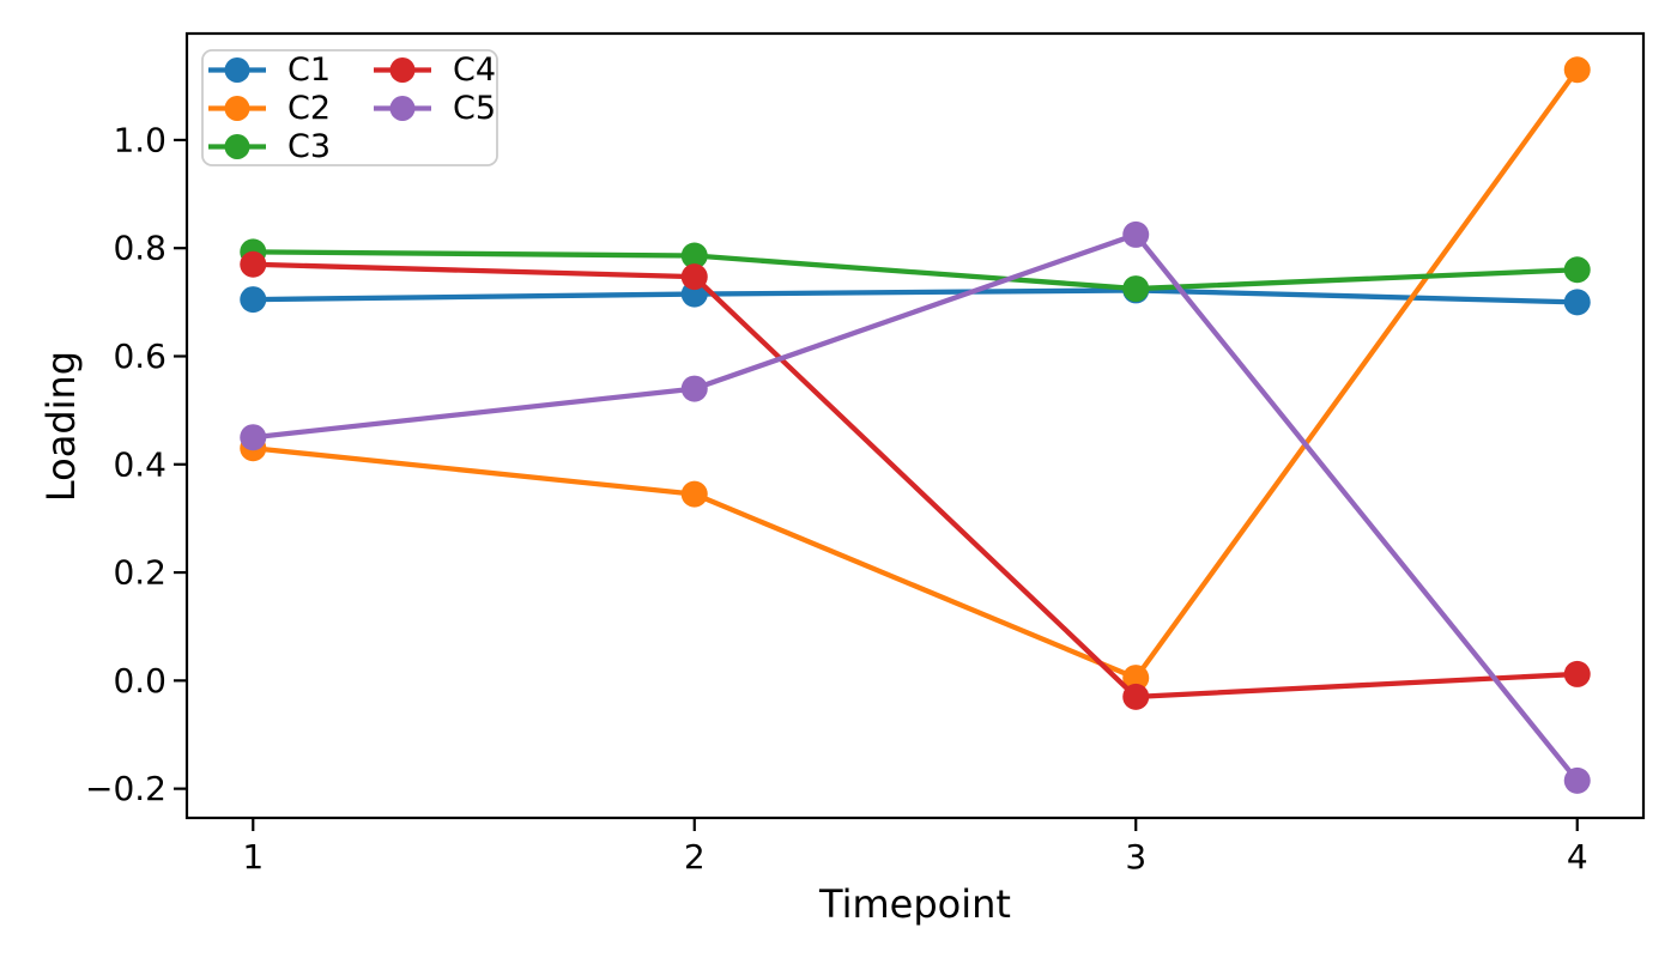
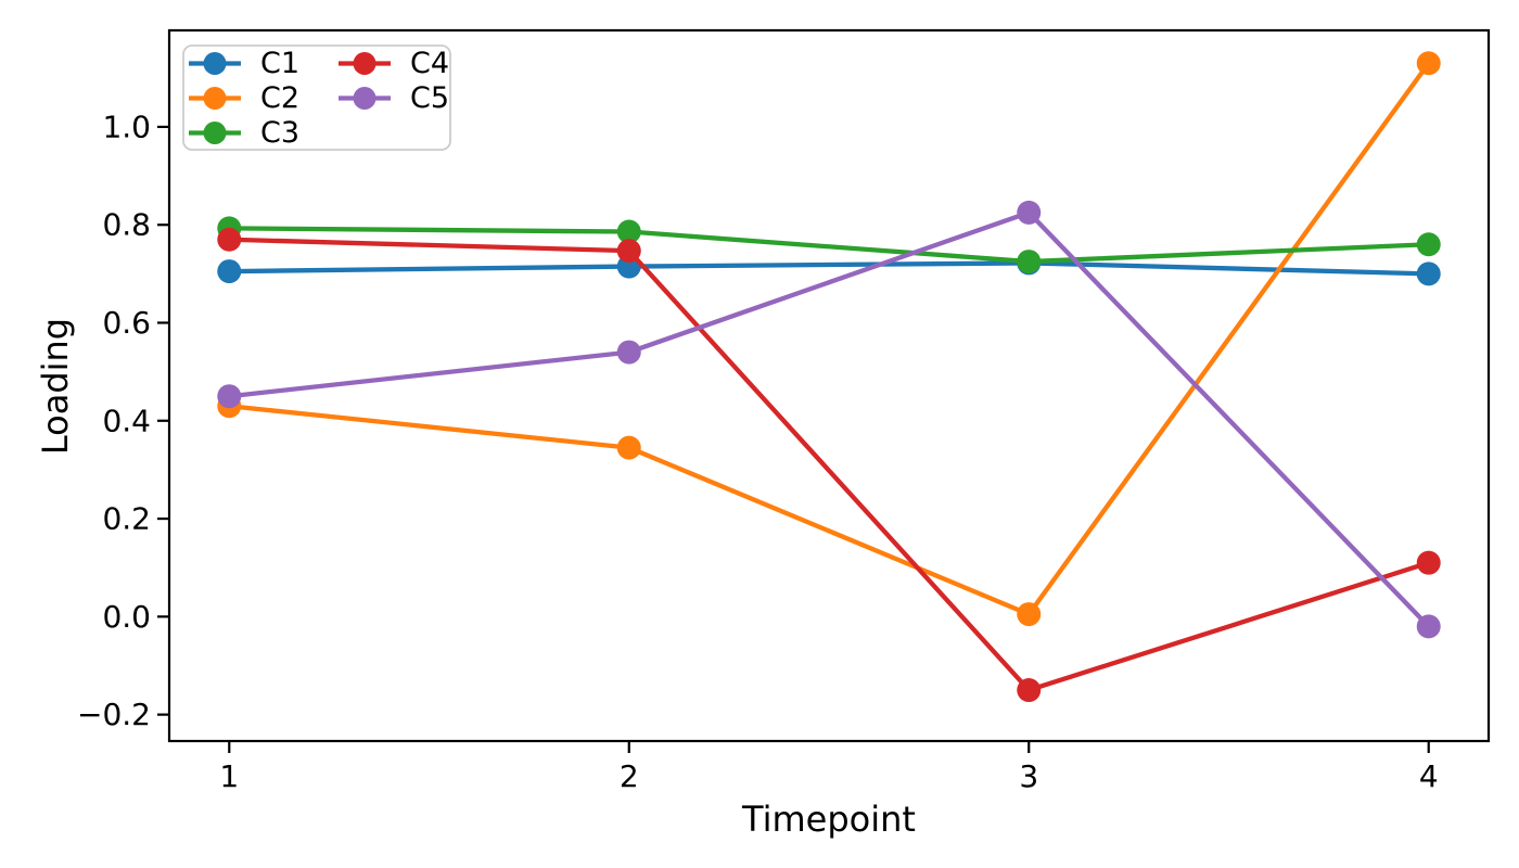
C4/3: -0.03 -> -0.15
C4/4: 0.01 -> 0.11
C5/4: -0.18 -> -0.02
